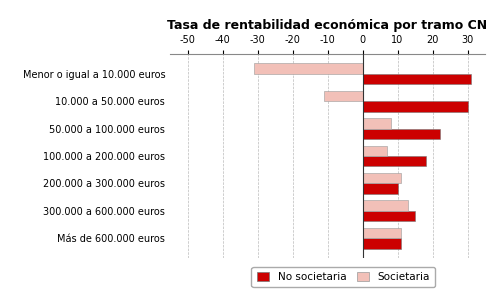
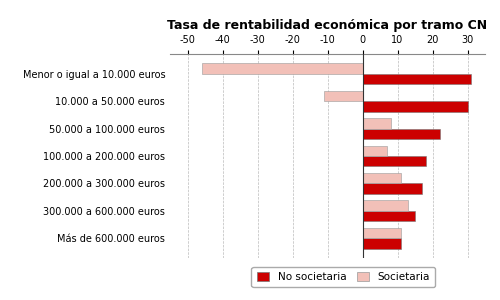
Societaria/Menor o igual a 10.000 euros: -31 -> -46
No societaria/200.000 a 300.000 euros: 10 -> 17
